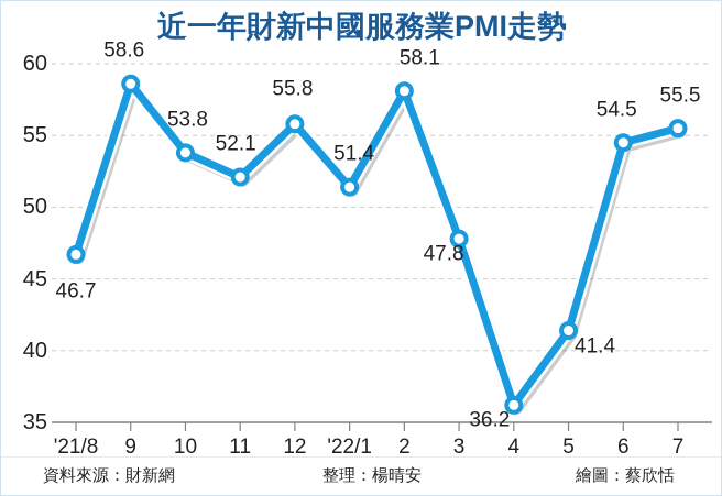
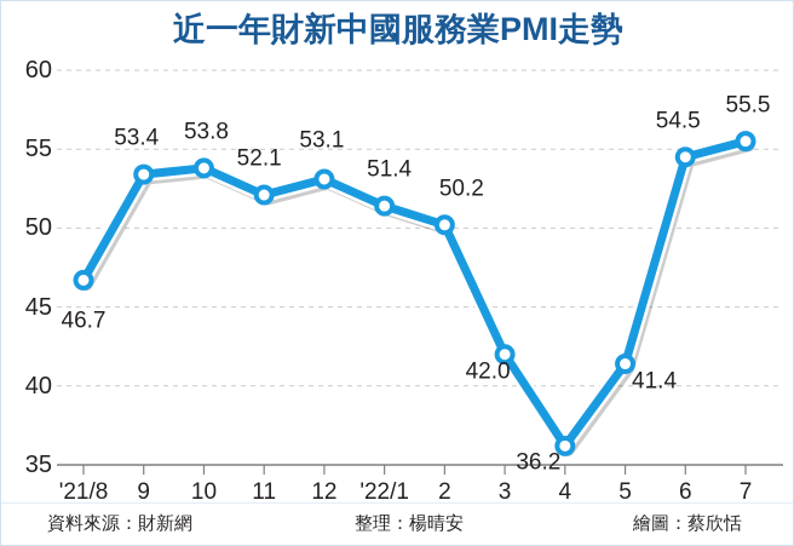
9: 58.6 -> 53.4
12: 55.8 -> 53.1
2: 58.1 -> 50.2
3: 47.8 -> 42.0
